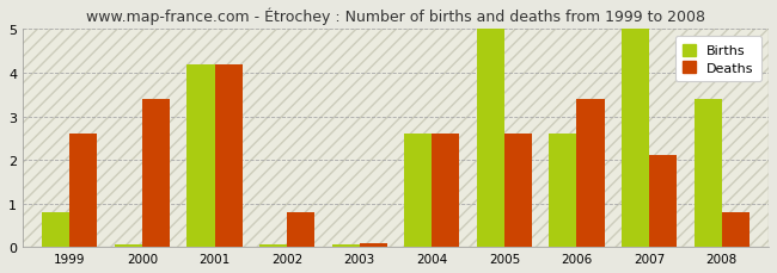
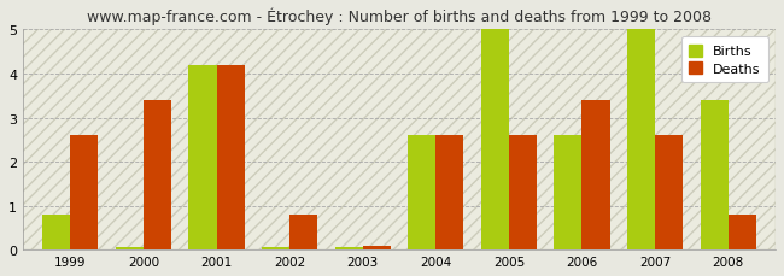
Deaths/2007: 2.1 -> 2.6
